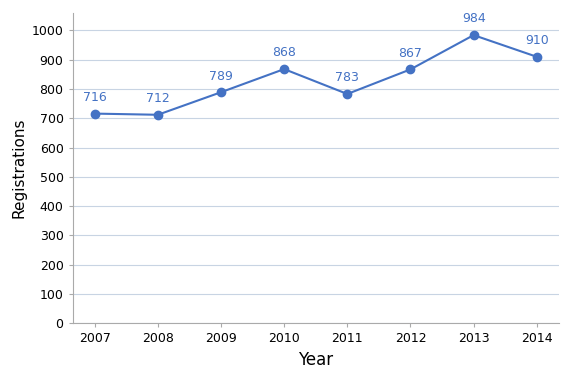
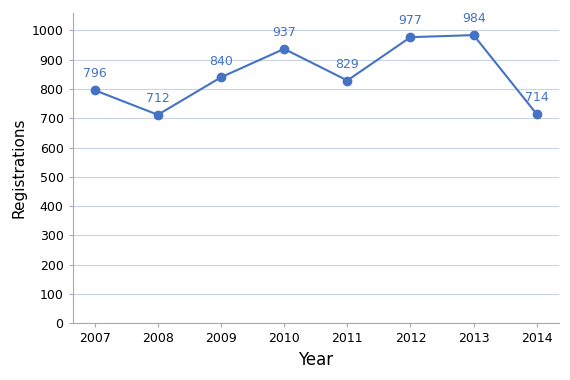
2007: 716 -> 796
2009: 789 -> 840
2010: 868 -> 937
2011: 783 -> 829
2012: 867 -> 977
2014: 910 -> 714
